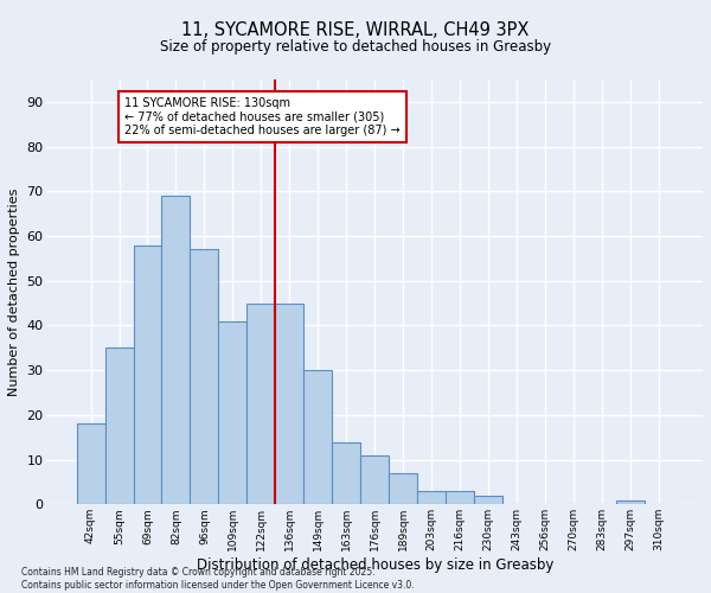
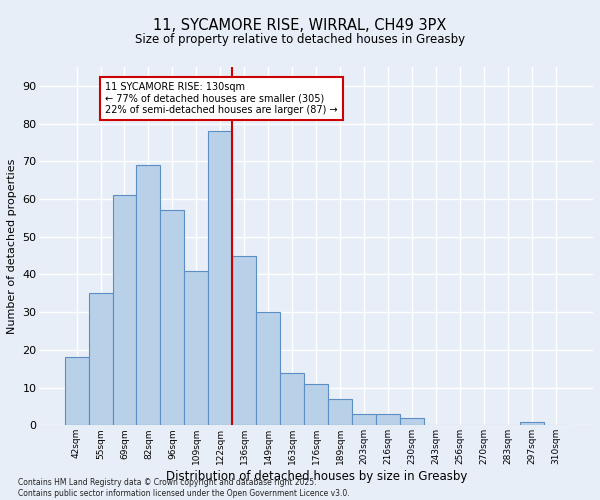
69sqm: 58 -> 61
122sqm: 45 -> 78
